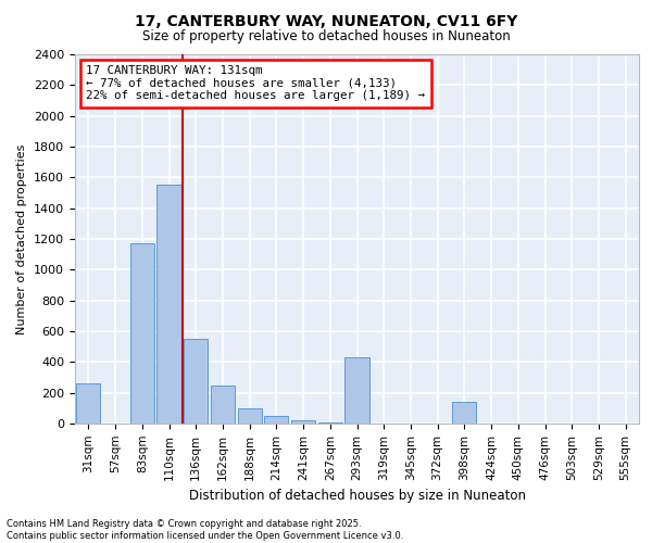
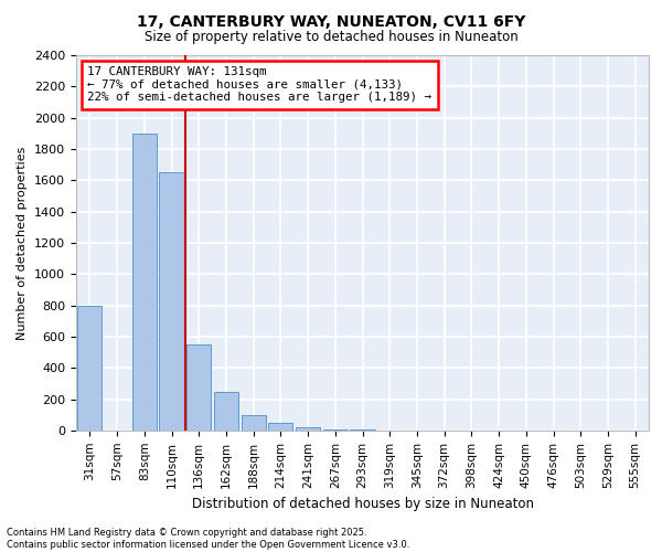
31sqm: 260 -> 800
83sqm: 1170 -> 1900
110sqm: 1550 -> 1650
293sqm: 430 -> 0
398sqm: 140 -> 0
